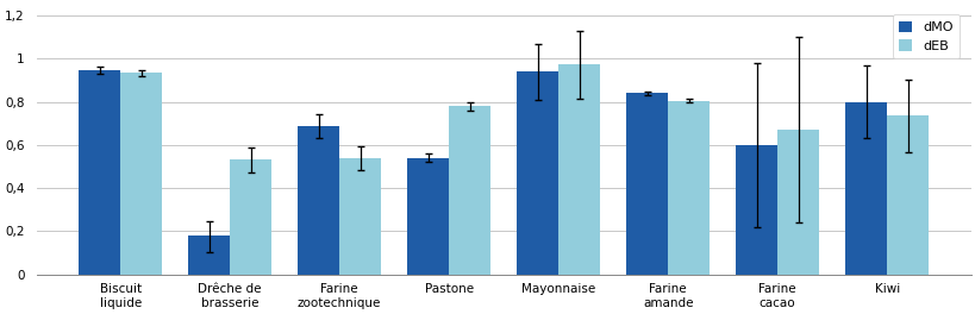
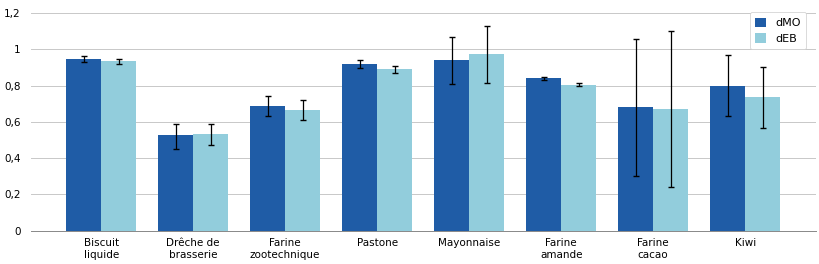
dMO/Drêche de brasserie: 0,18 -> 0,53
dEB/Farine zootechnique: 0,54 -> 0,67
dMO/Pastone: 0,54 -> 0,92
dEB/Pastone: 0,78 -> 0,89
dMO/Farine cacao: 0,60 -> 0,68
